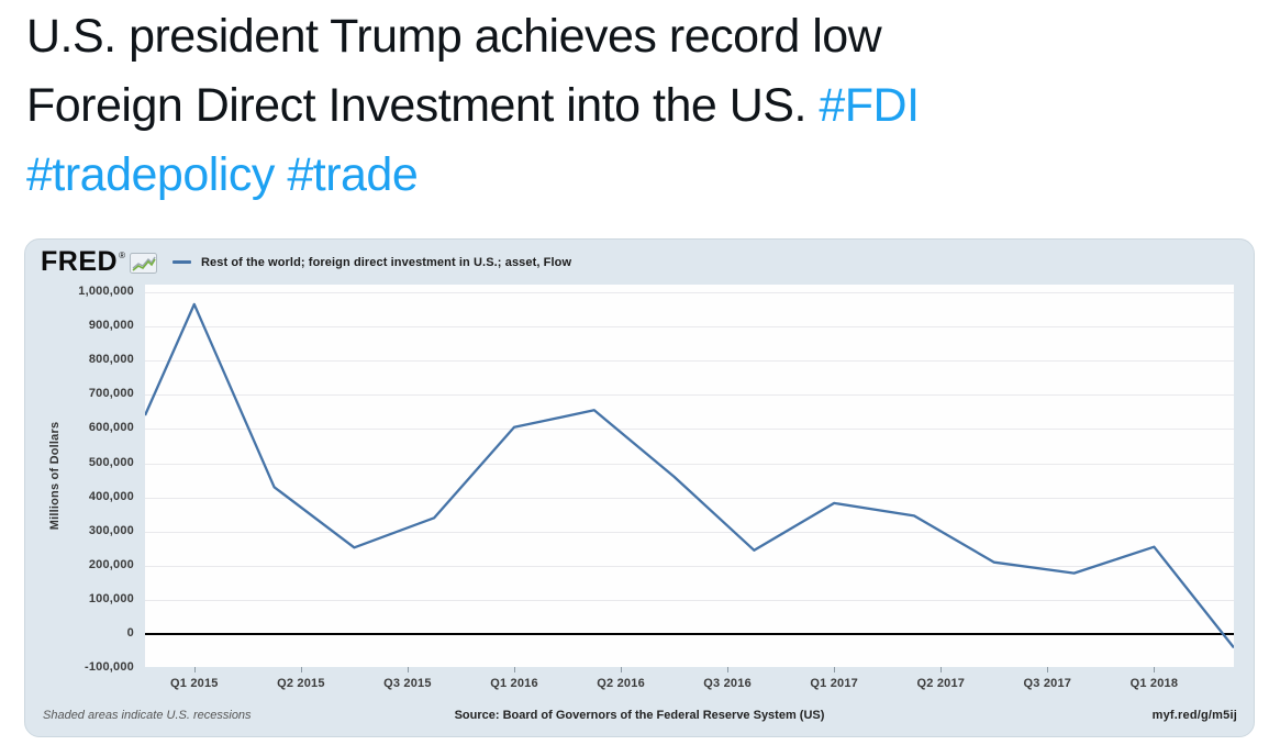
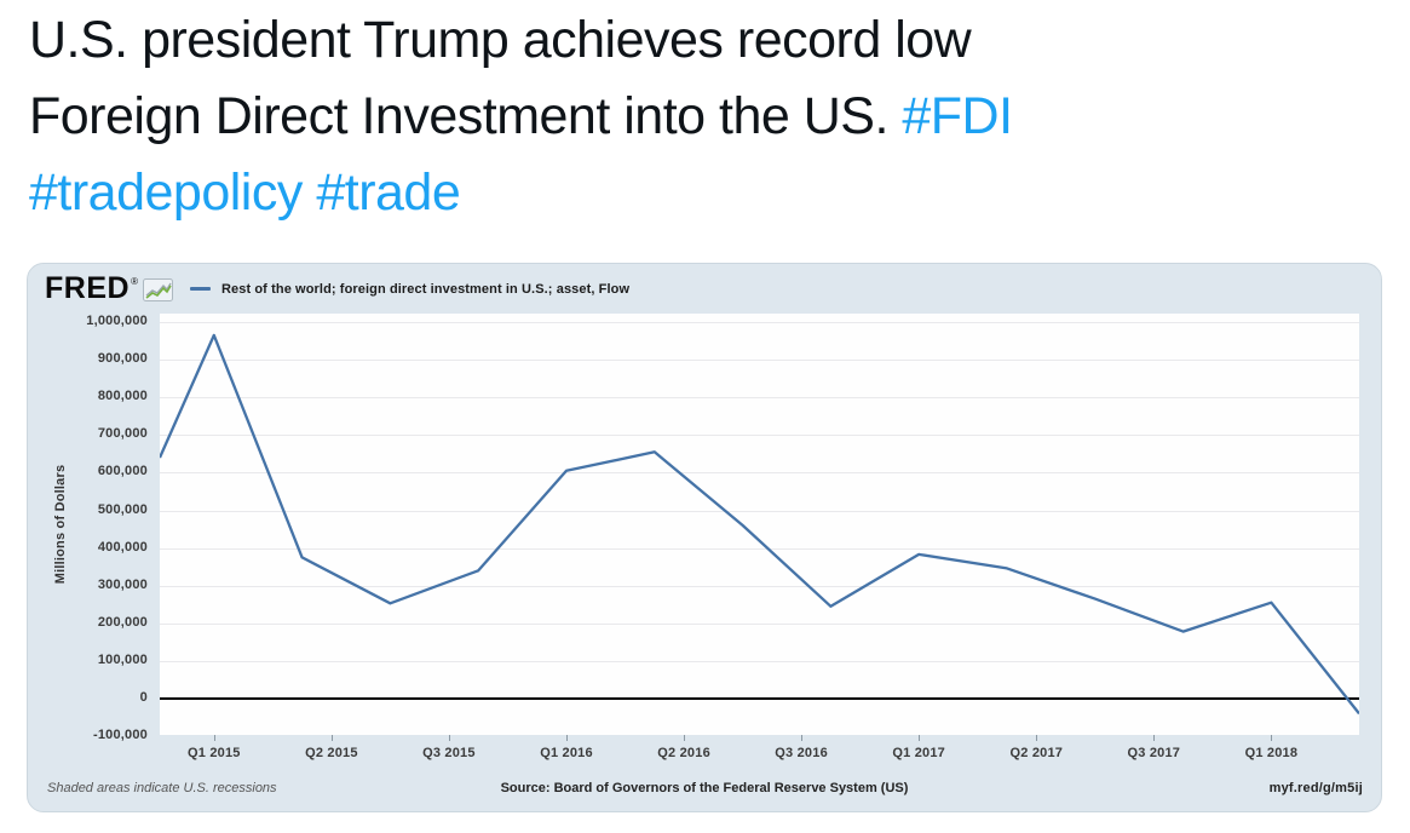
Q2 2015: 430000 -> 380000
Q3 2017: 210000 -> 260000
